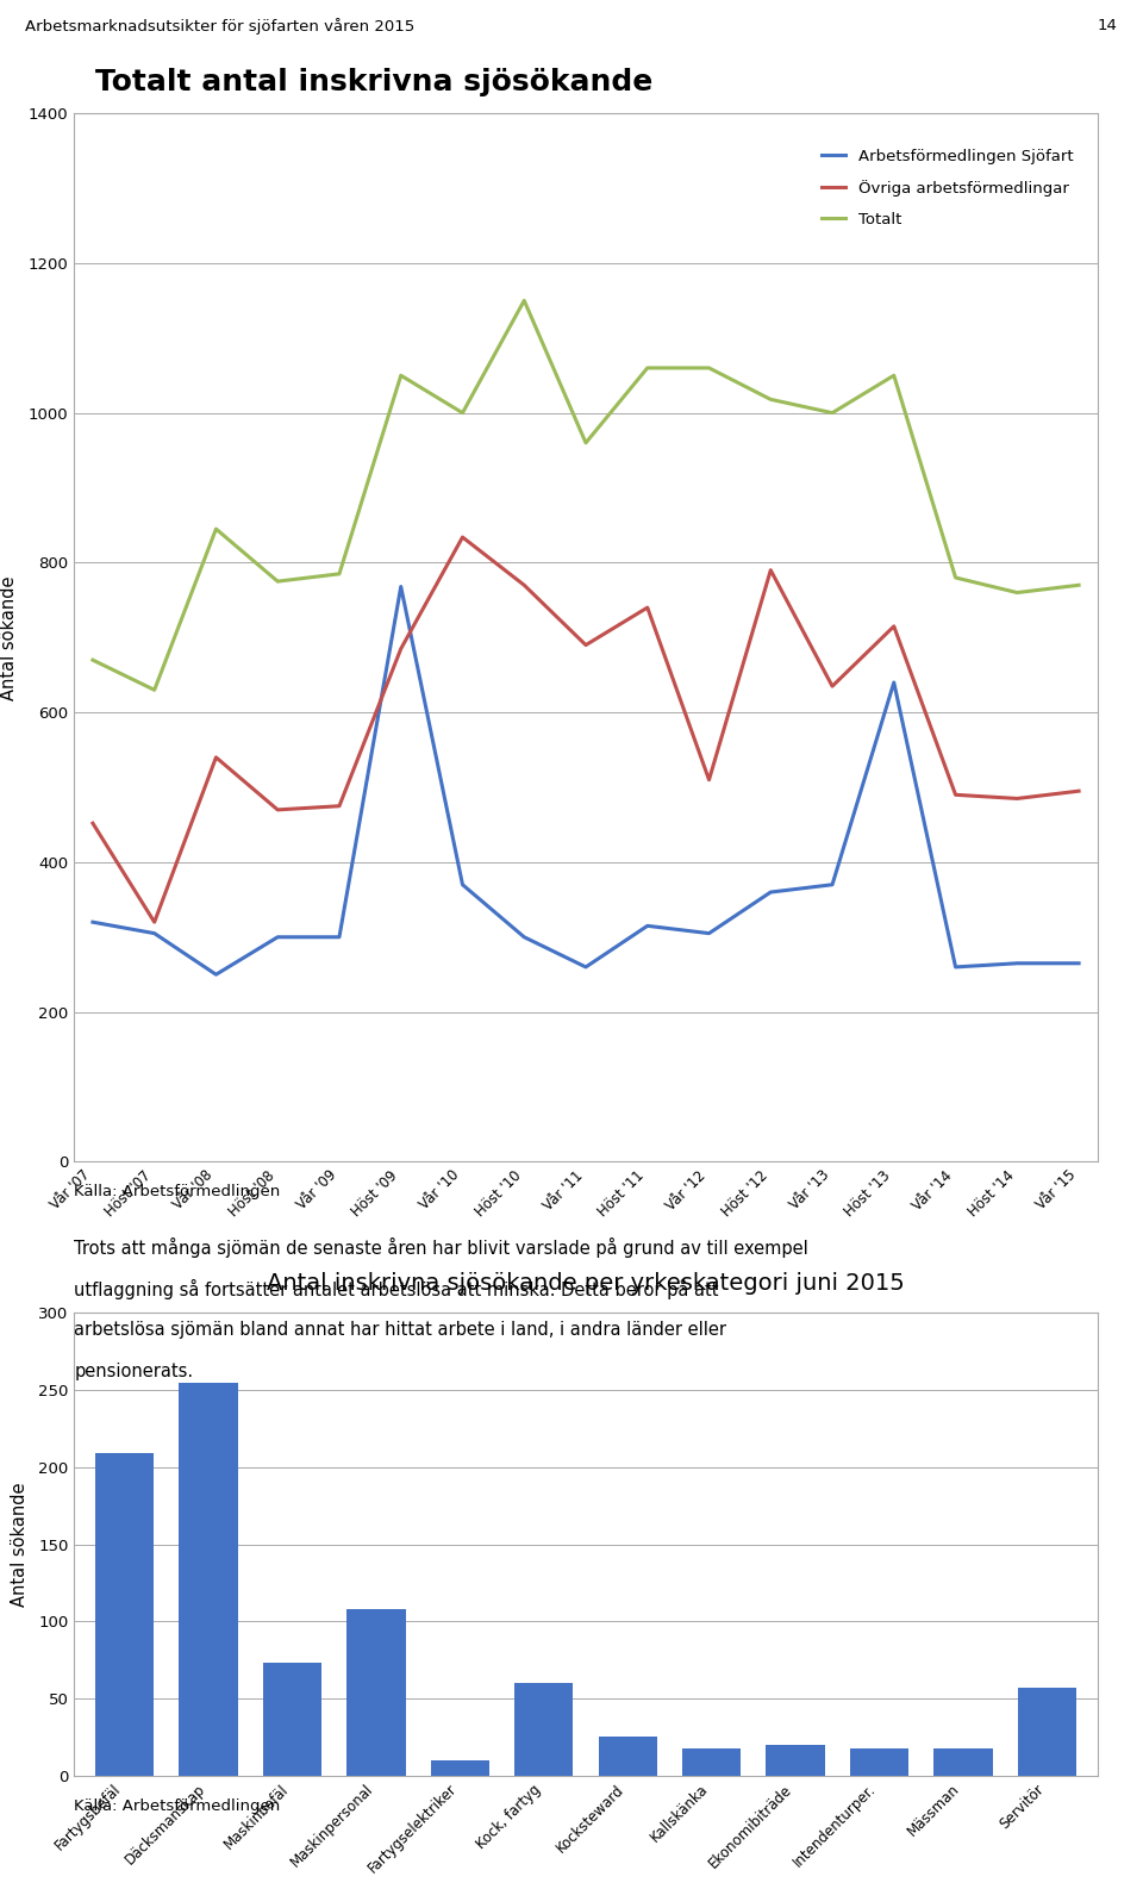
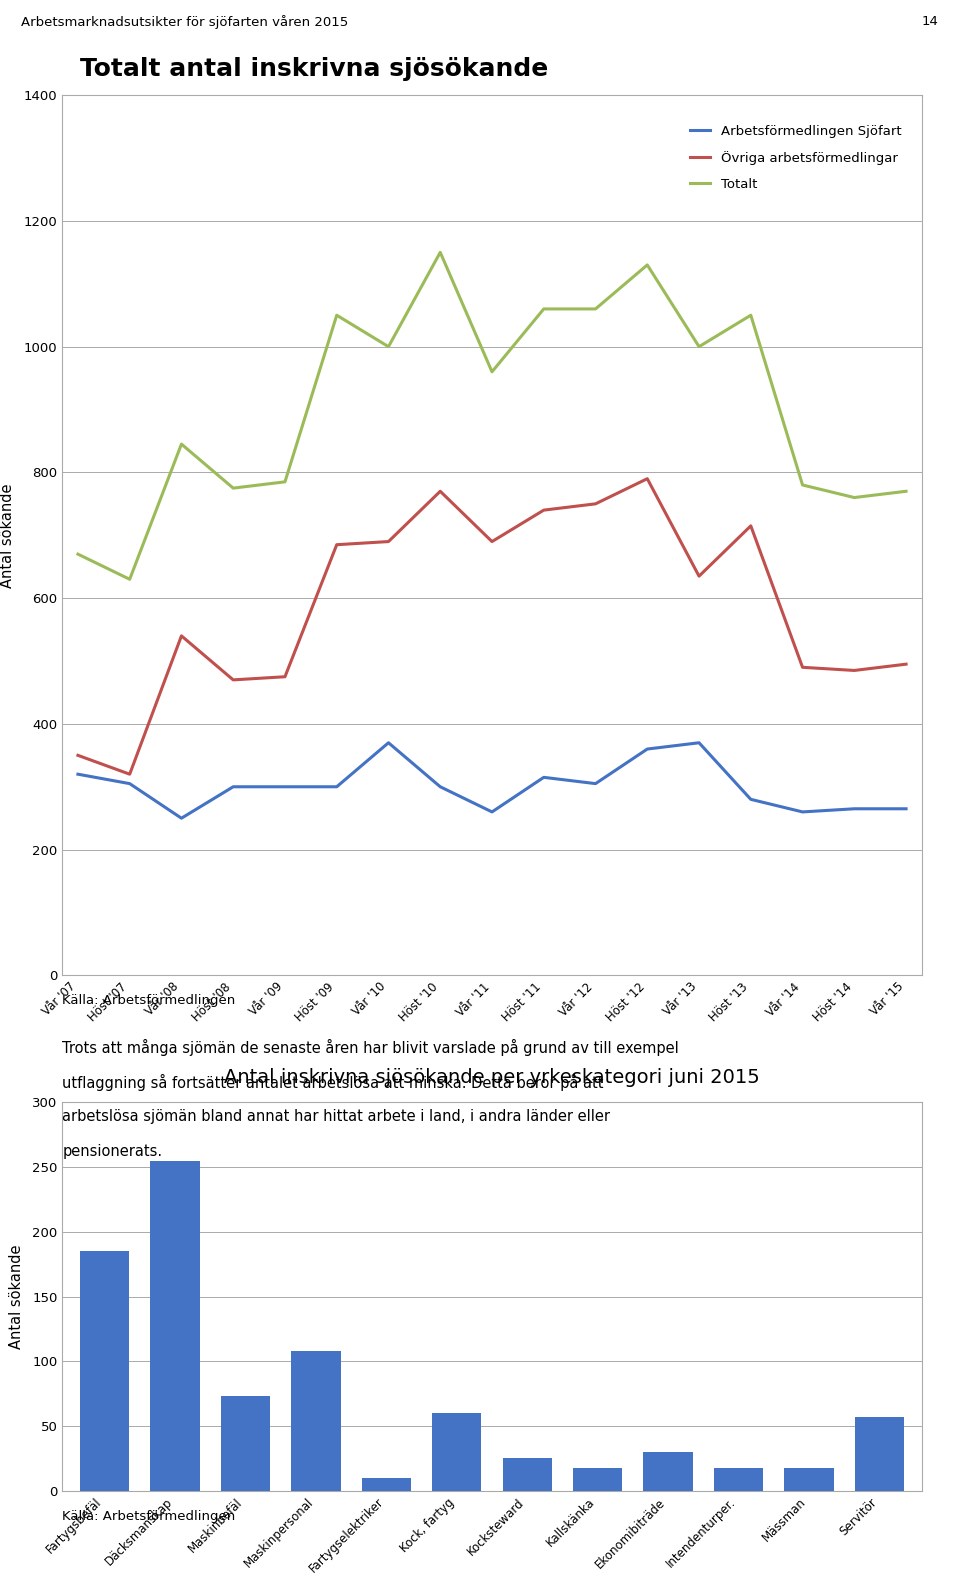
Totalt antal inskrivna sjösökande/Övriga arbetsförmedlingar/Vår '07: 452 -> 350
Totalt antal inskrivna sjösökande/Arbetsförmedlingen Sjöfart/Höst '09: 768 -> 300
Totalt antal inskrivna sjösökande/Övriga arbetsförmedlingar/Vår '10: 834 -> 690
Totalt antal inskrivna sjösökande/Övriga arbetsförmedlingar/Vår '12: 510 -> 750
Totalt antal inskrivna sjösökande/Totalt/Höst '12: 1018 -> 1130
Totalt antal inskrivna sjösökande/Arbetsförmedlingen Sjöfart/Höst '13: 640 -> 280
Fartygsbefäl: 209 -> 185
Ekonomibiträde: 20 -> 30
